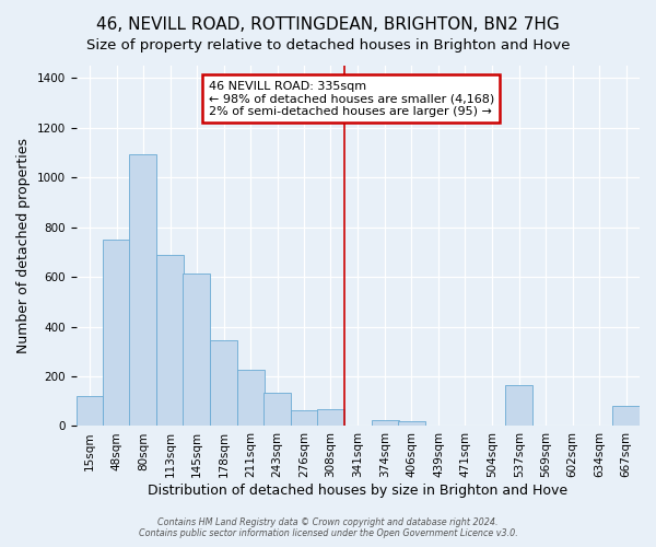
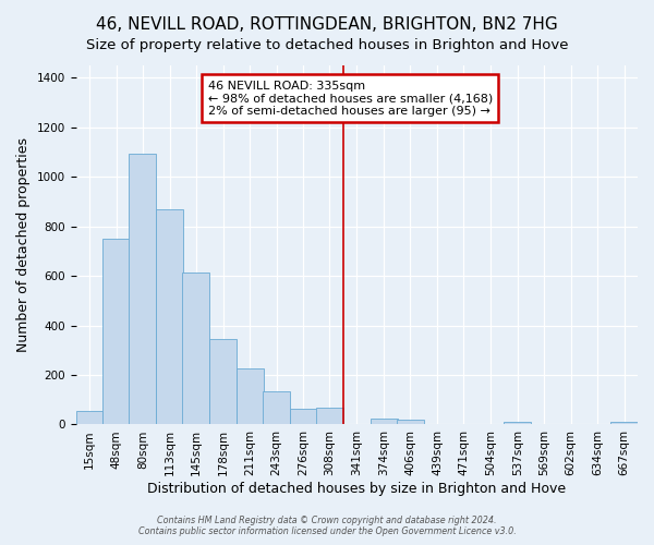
15sqm: 120 -> 55
113sqm: 690 -> 868
537sqm: 165 -> 10
667sqm: 80 -> 10
